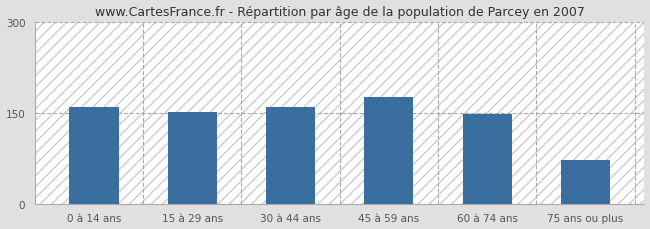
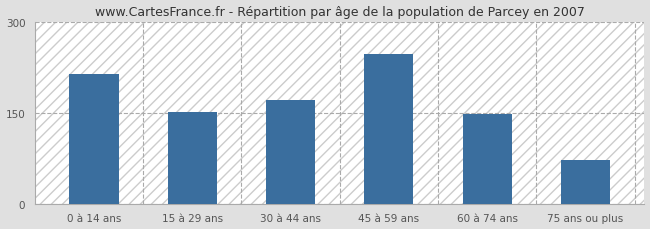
0 à 14 ans: 160 -> 214
30 à 44 ans: 160 -> 170
45 à 59 ans: 175 -> 246
